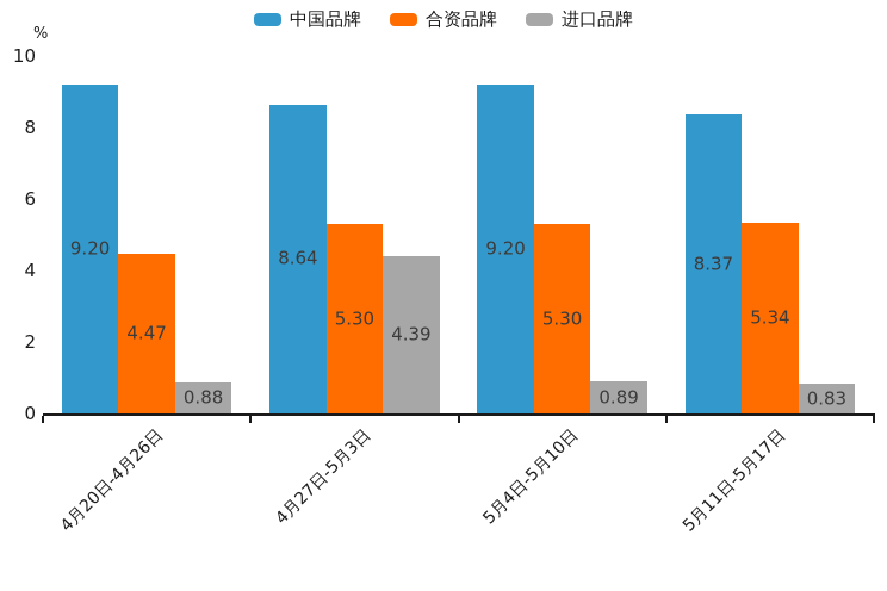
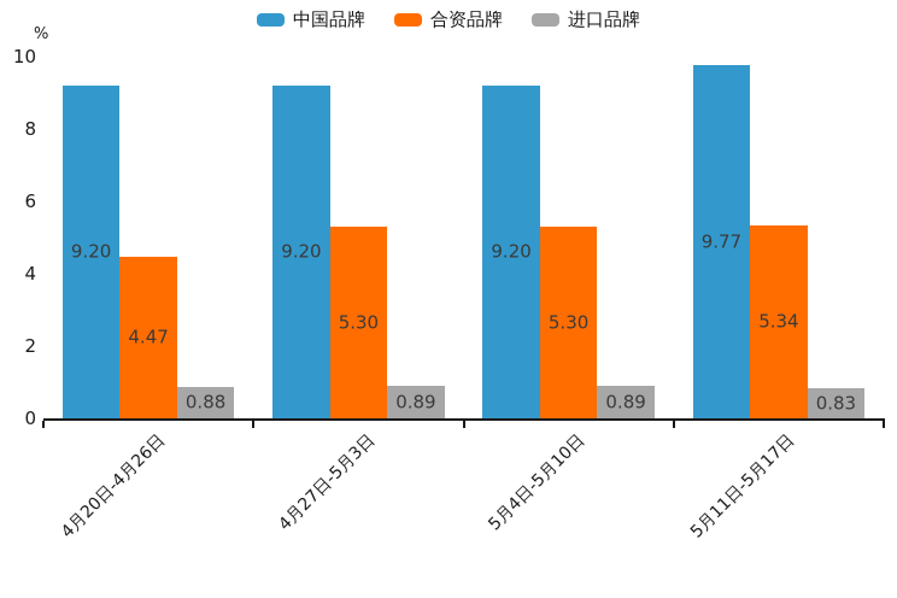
中国品牌/4月27日-5月3日: 8.64 -> 9.20
进口品牌/4月27日-5月3日: 4.39 -> 0.89
中国品牌/5月11日-5月17日: 8.37 -> 9.77
